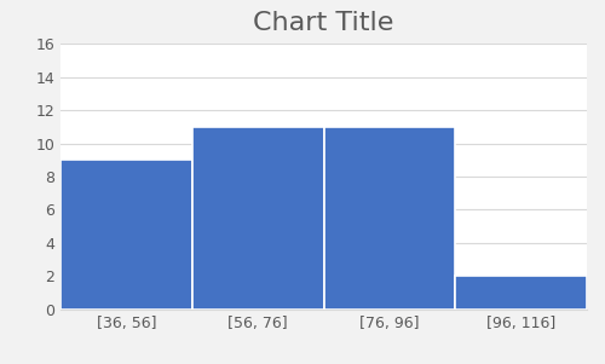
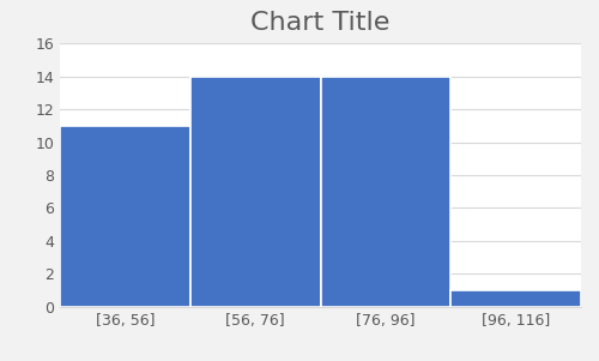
[36, 56]: 9 -> 11
[56, 76]: 11 -> 14
[76, 96]: 11 -> 14
[96, 116]: 2 -> 1
